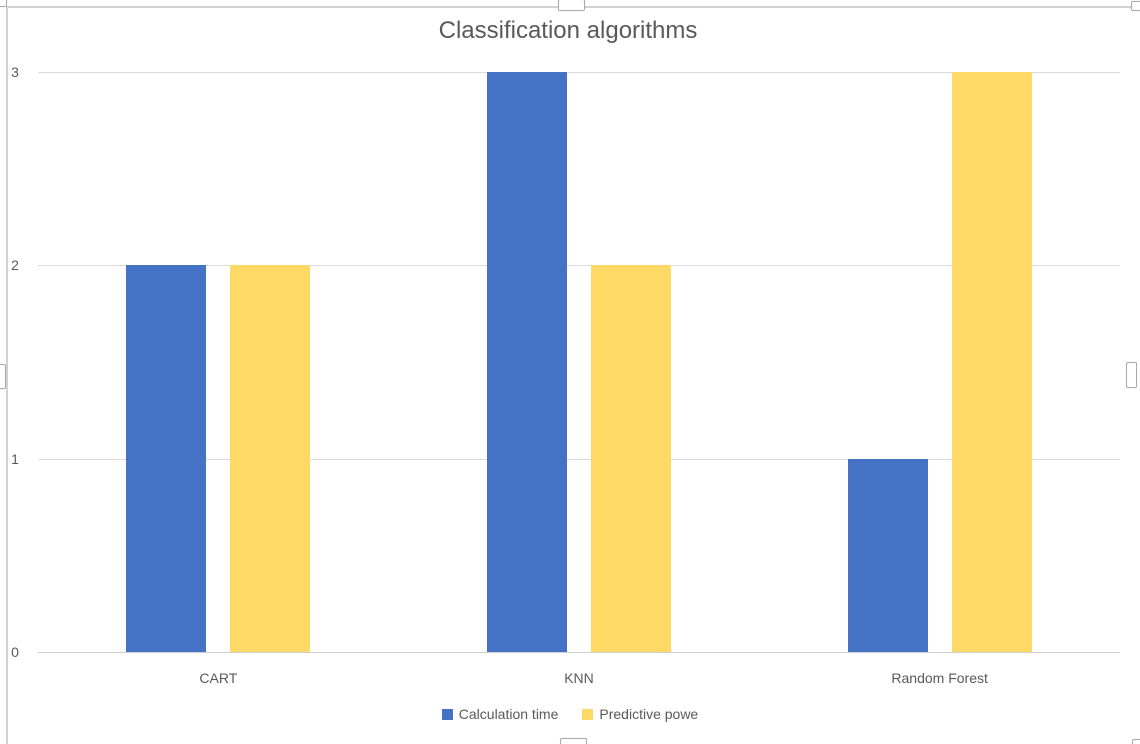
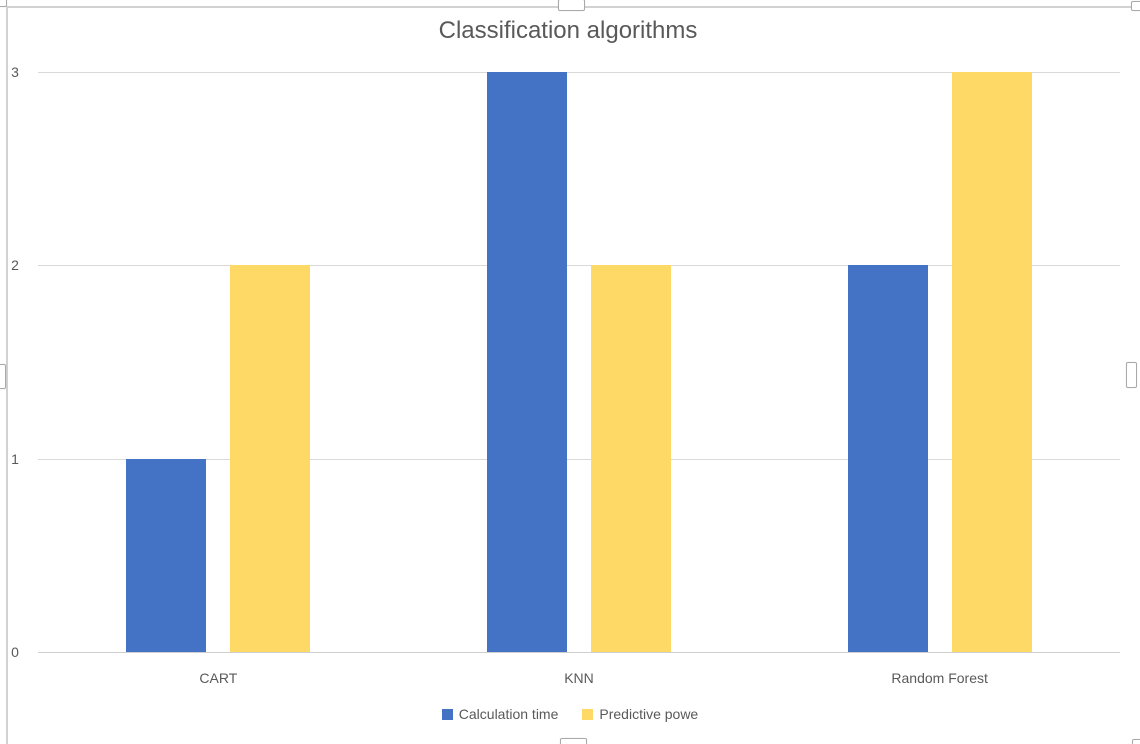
Calculation time/CART: 2 -> 1
Calculation time/Random Forest: 1 -> 2
